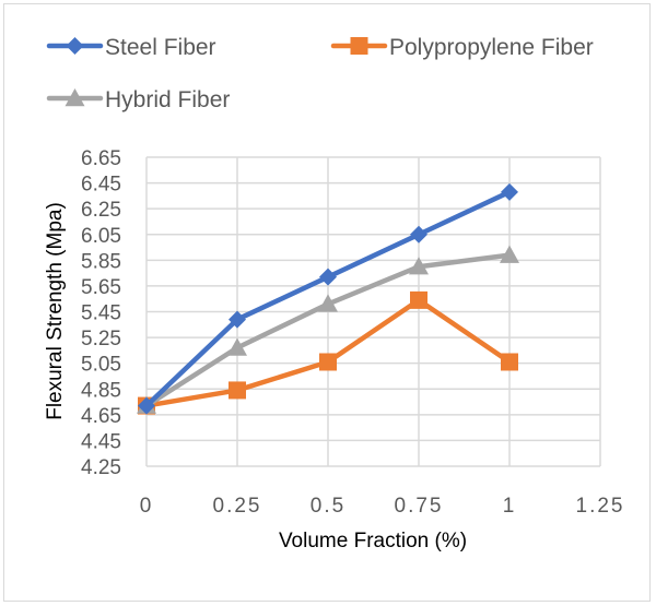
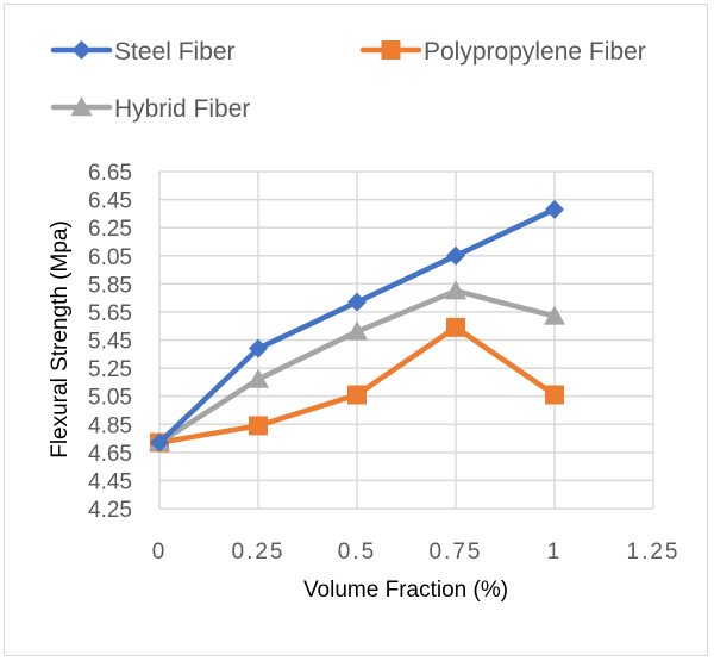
Hybrid Fiber/1: 5.89 -> 5.62
